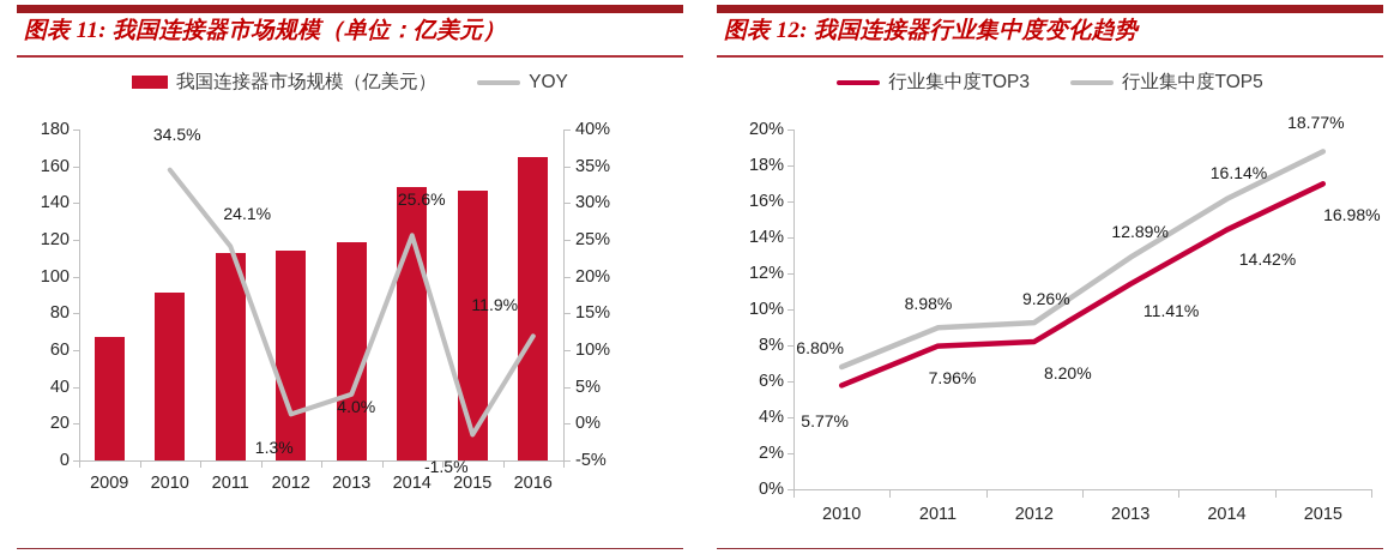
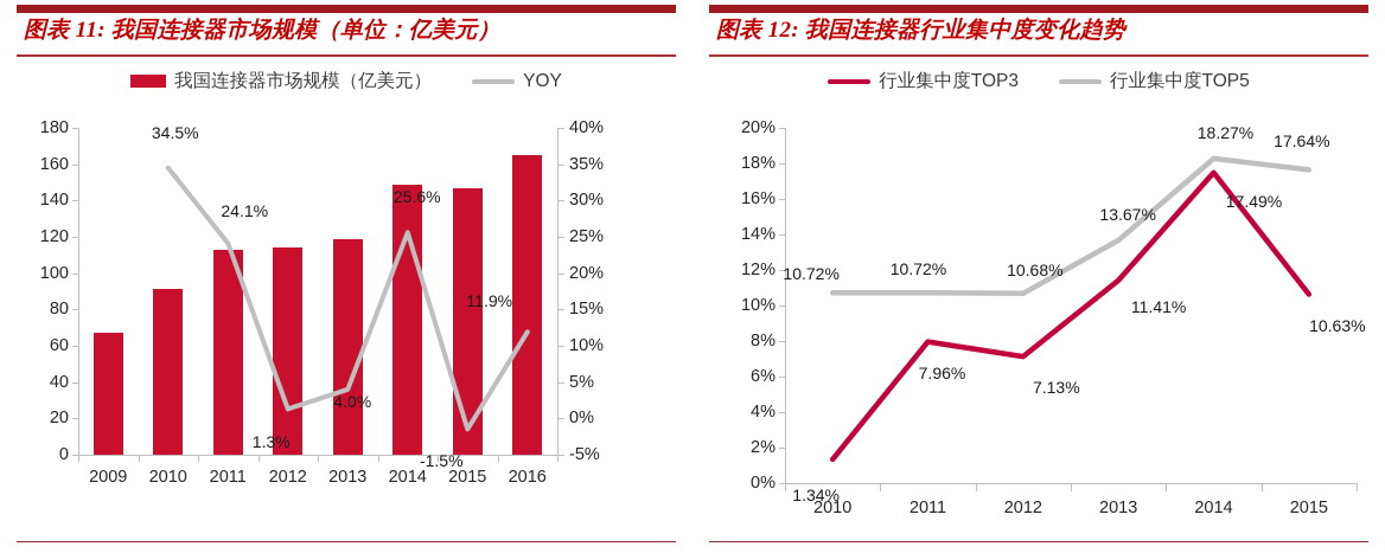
图表 12: 我国连接器行业集中度变化趋势/行业集中度TOP3/2010: 5.77% -> 1.34%
图表 12: 我国连接器行业集中度变化趋势/行业集中度TOP5/2010: 6.80% -> 10.72%
图表 12: 我国连接器行业集中度变化趋势/行业集中度TOP5/2011: 8.98% -> 10.72%
图表 12: 我国连接器行业集中度变化趋势/行业集中度TOP3/2012: 8.20% -> 7.13%
图表 12: 我国连接器行业集中度变化趋势/行业集中度TOP5/2012: 9.26% -> 10.68%
图表 12: 我国连接器行业集中度变化趋势/行业集中度TOP5/2013: 12.89% -> 13.67%
图表 12: 我国连接器行业集中度变化趋势/行业集中度TOP3/2014: 14.42% -> 17.49%
图表 12: 我国连接器行业集中度变化趋势/行业集中度TOP5/2014: 16.14% -> 18.27%
图表 12: 我国连接器行业集中度变化趋势/行业集中度TOP3/2015: 16.98% -> 10.63%
图表 12: 我国连接器行业集中度变化趋势/行业集中度TOP5/2015: 18.77% -> 17.64%
